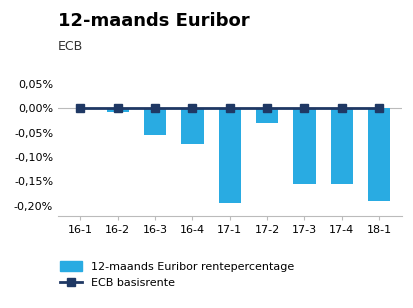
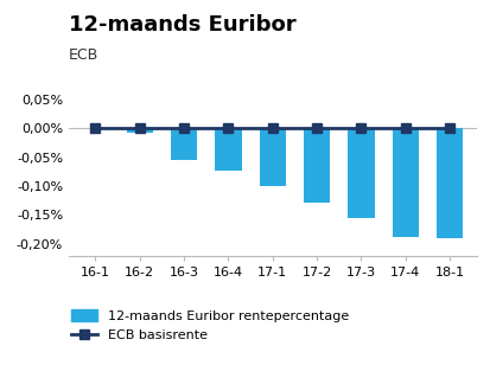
12-maands Euribor rentepercentage/17-1: -0,195% -> -0,100%
12-maands Euribor rentepercentage/17-2: -0,030% -> -0,128%
12-maands Euribor rentepercentage/17-4: -0,155% -> -0,189%
